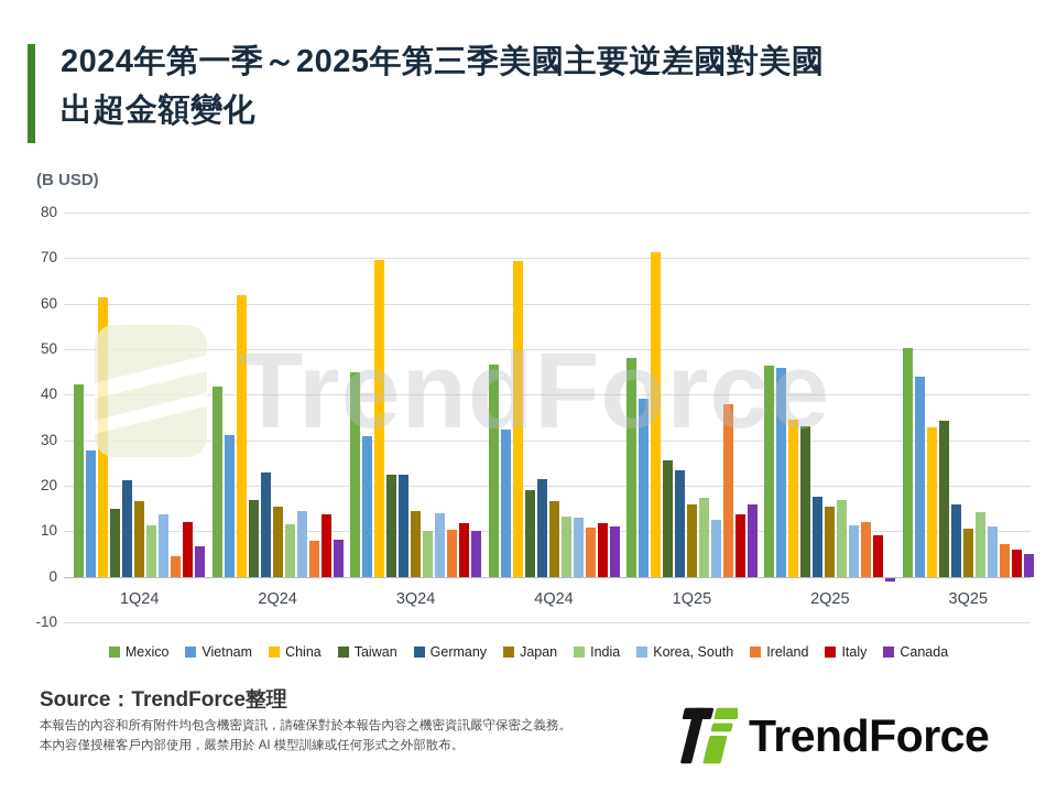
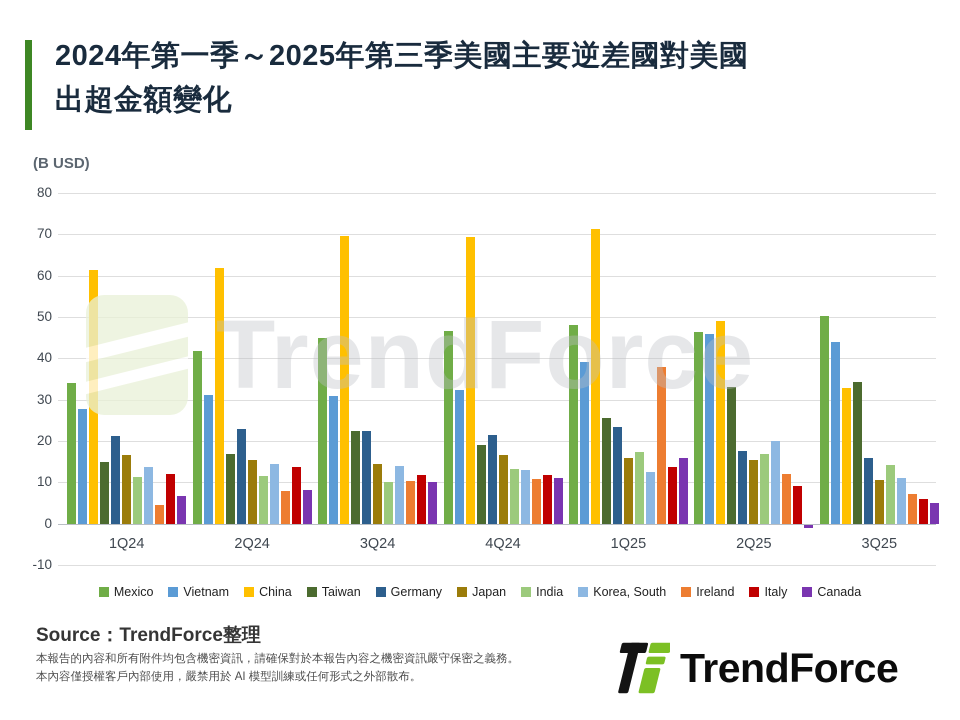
Mexico/1Q24: 42 -> 34
China/2Q25: 34 -> 49
Korea, South/2Q25: 11 -> 20
